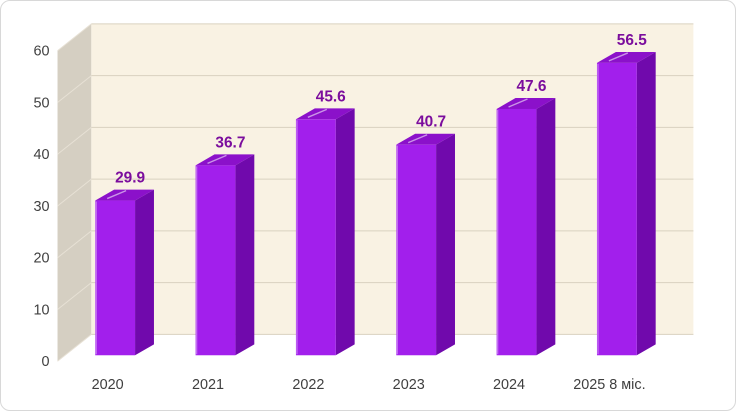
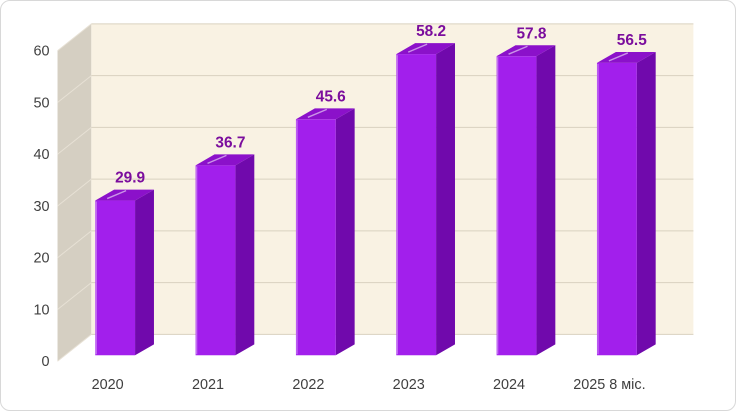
2023: 40.7 -> 58.2
2024: 47.6 -> 57.8
